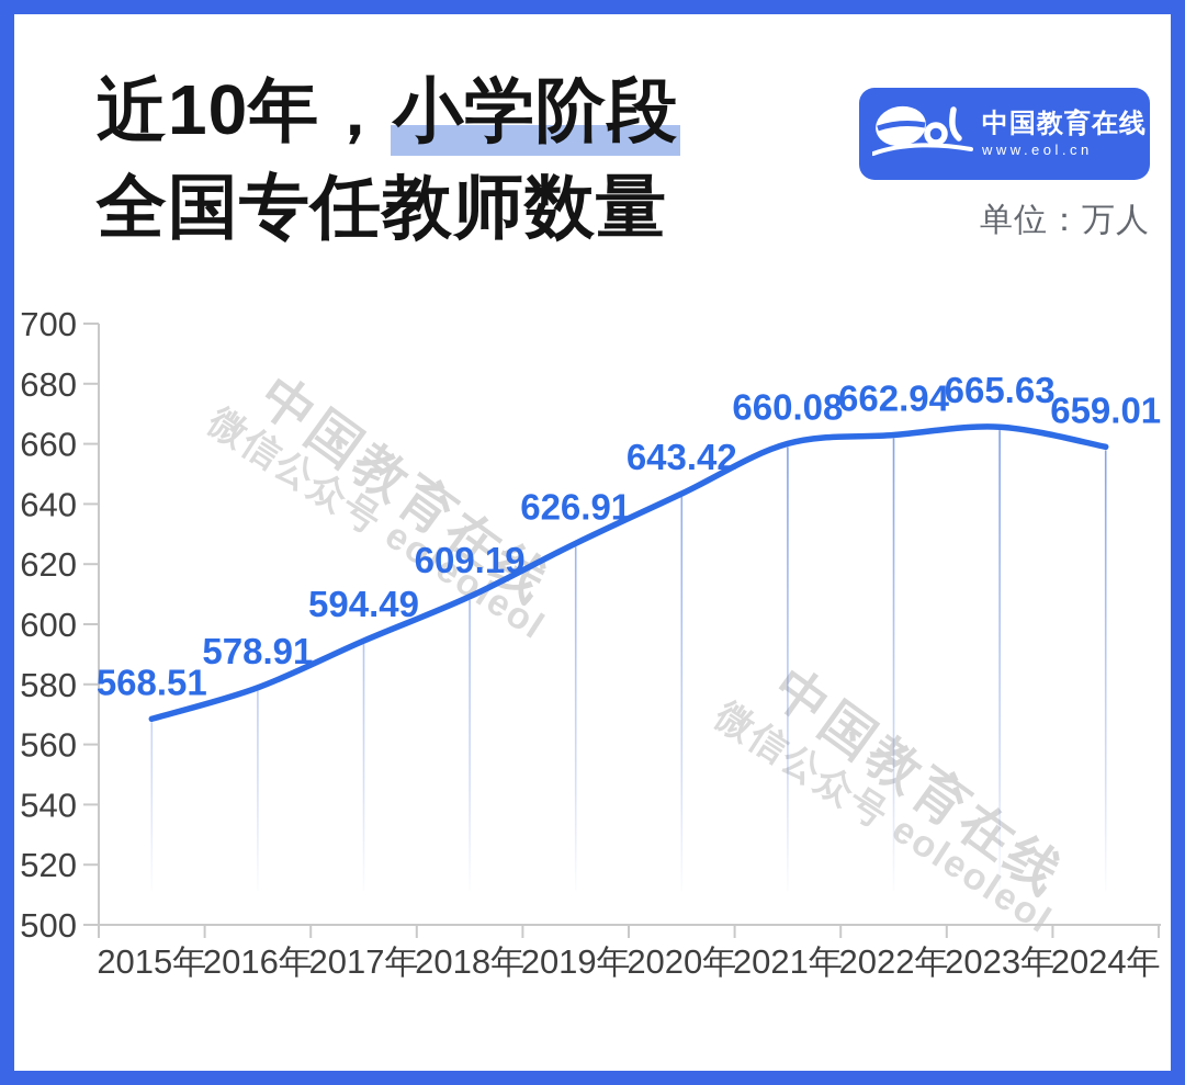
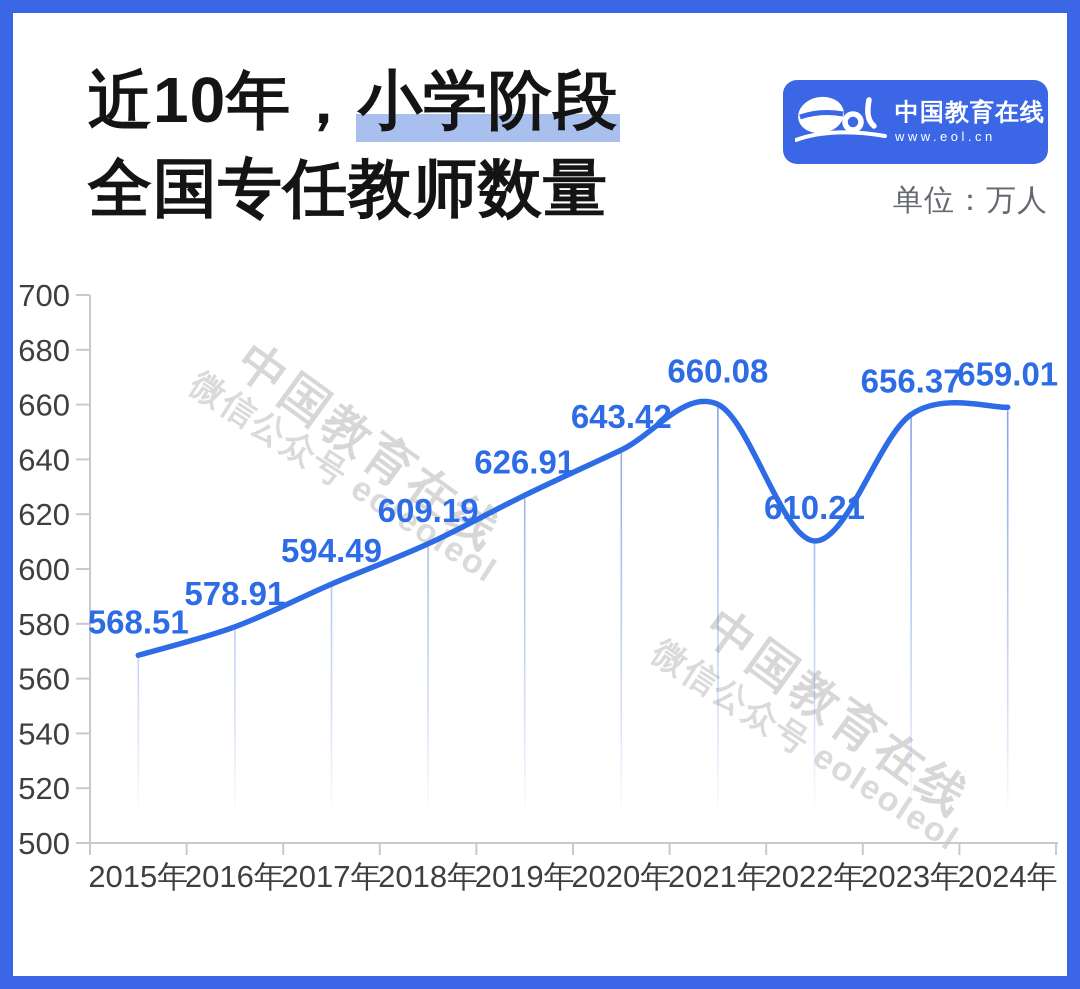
2022年: 662.94 -> 610.21
2023年: 665.63 -> 656.37
